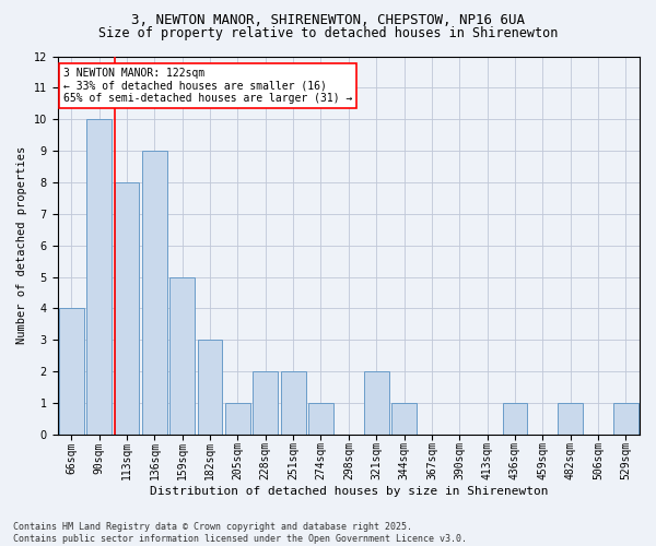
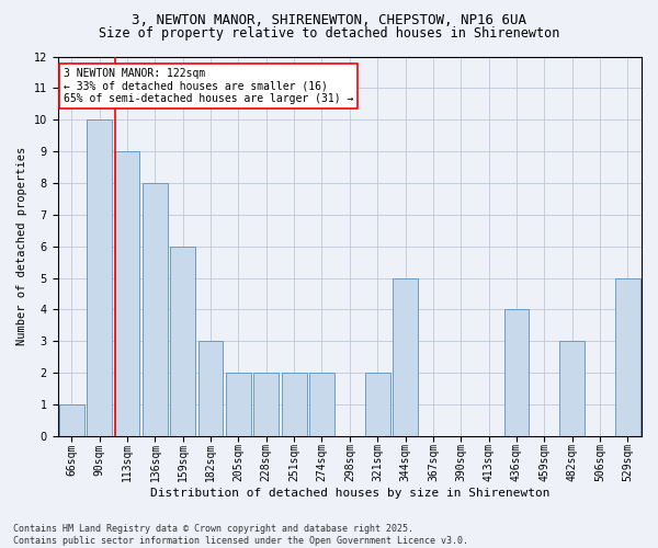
66sqm: 4 -> 1
113sqm: 8 -> 9
136sqm: 9 -> 8
159sqm: 5 -> 6
205sqm: 1 -> 2
274sqm: 1 -> 2
344sqm: 1 -> 5
436sqm: 1 -> 4
482sqm: 1 -> 3
529sqm: 1 -> 5
